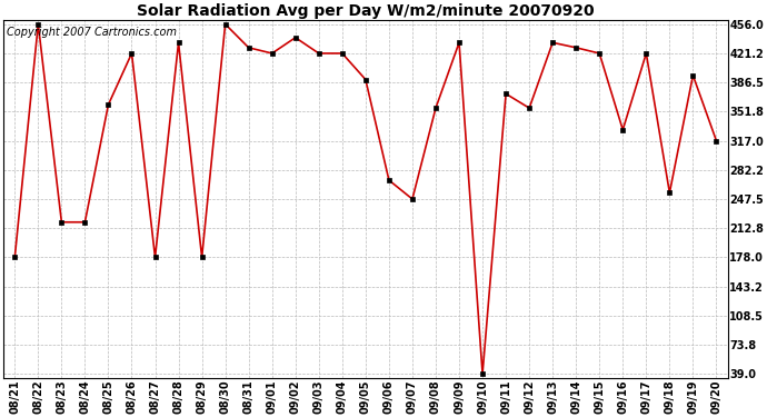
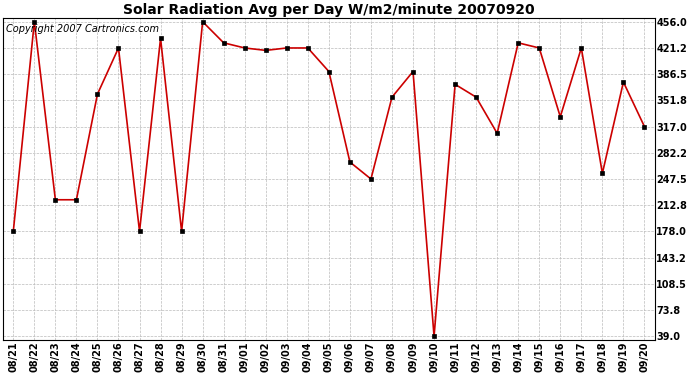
09/02: 440 -> 418
09/09: 434 -> 390
09/13: 434 -> 308
09/19: 395 -> 376
